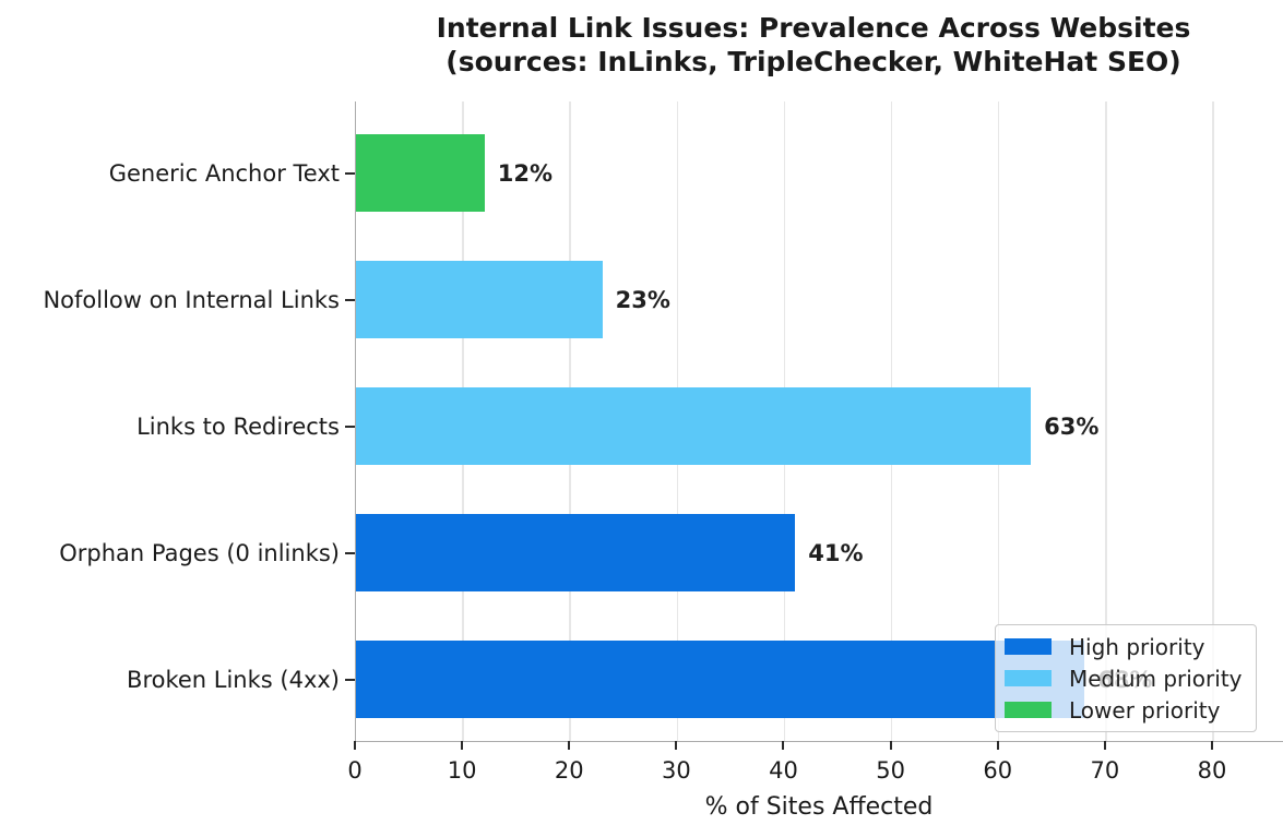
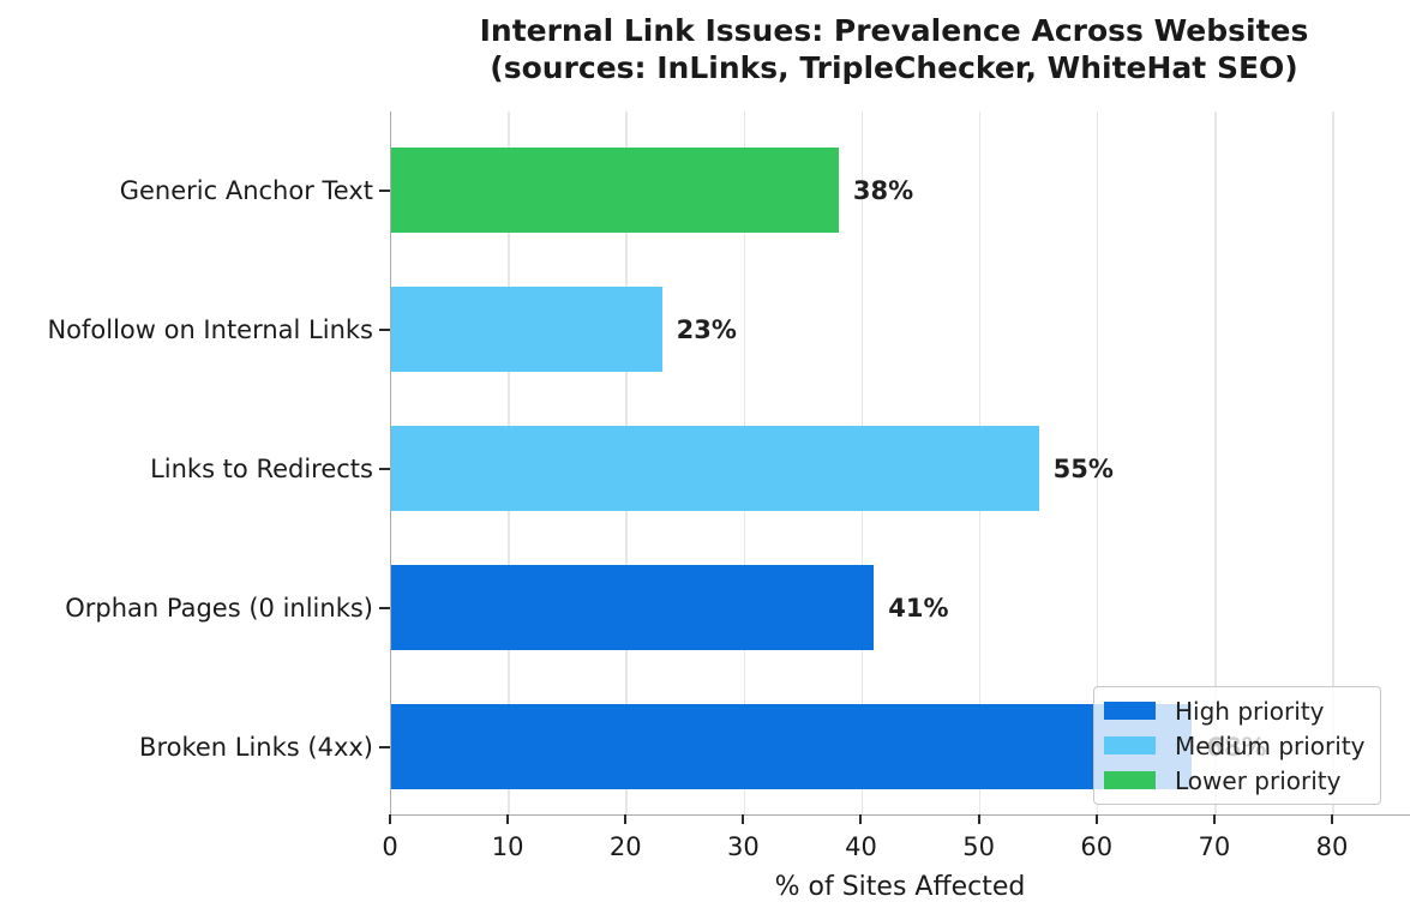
Generic Anchor Text: 12% -> 38%
Links to Redirects: 63% -> 55%
